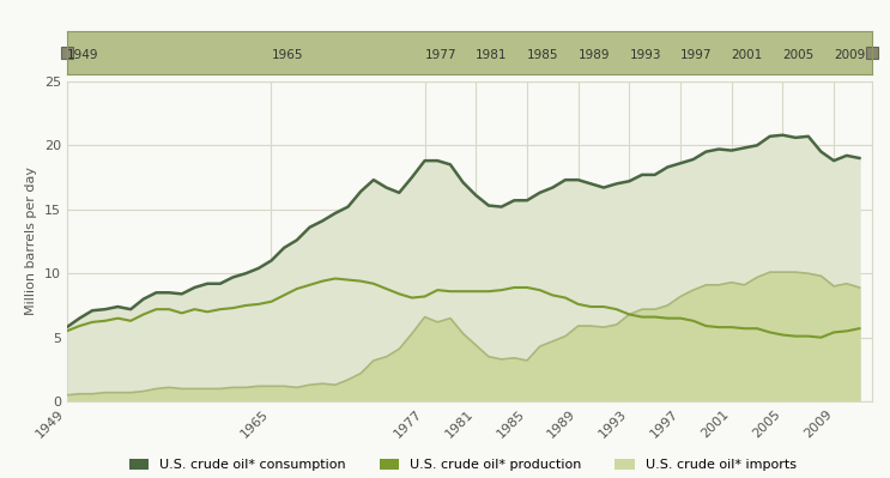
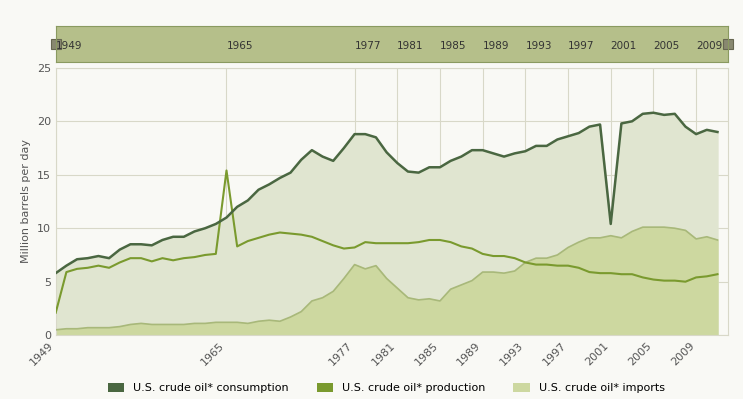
U.S. crude oil* production/1949: 5.5 -> 2.1
U.S. crude oil* production/1965: 7.8 -> 15.4
U.S. crude oil* consumption/2001: 19.6 -> 10.4
